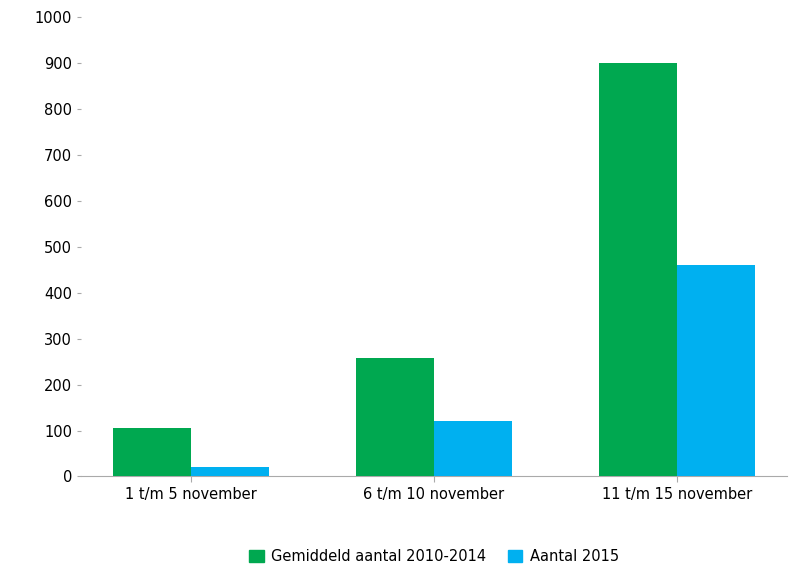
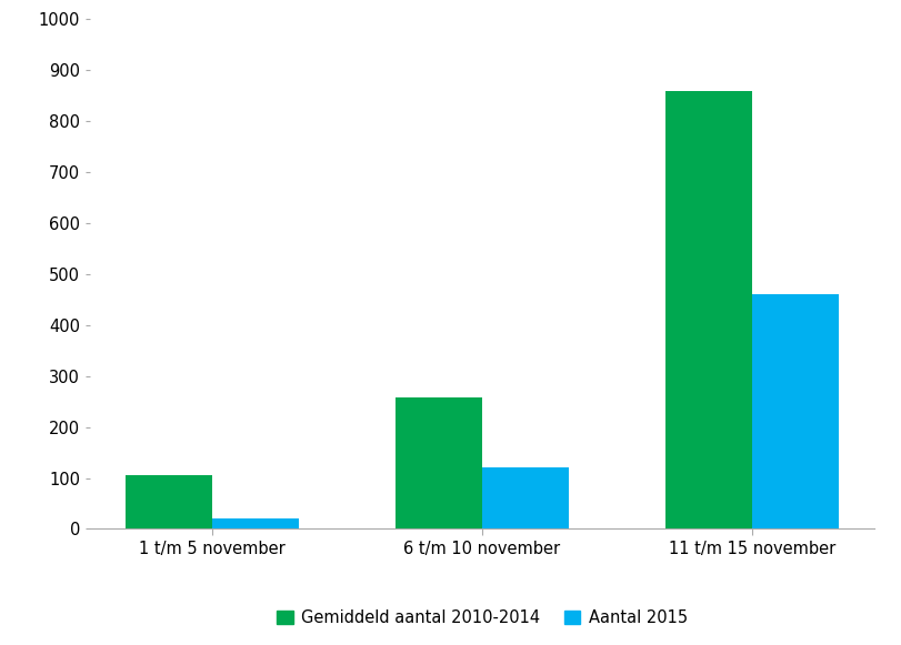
Gemiddeld aantal 2010-2014/11 t/m 15 november: 900 -> 860
